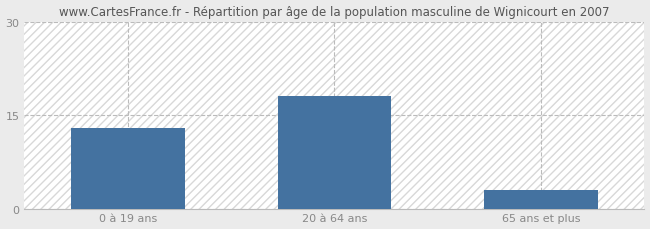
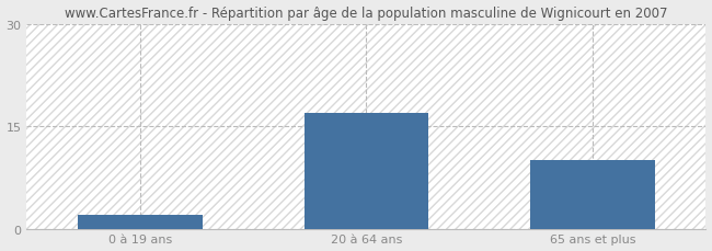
0 à 19 ans: 13 -> 2
20 à 64 ans: 18 -> 17
65 ans et plus: 3 -> 10
